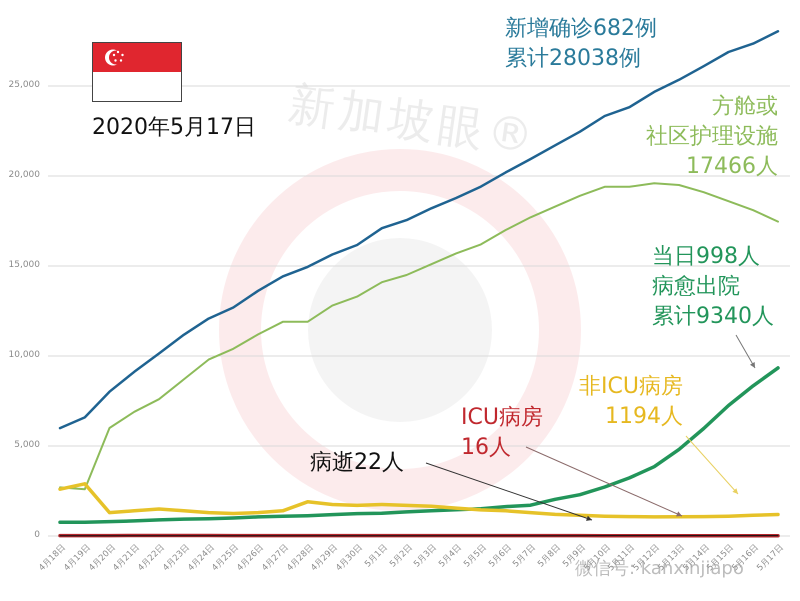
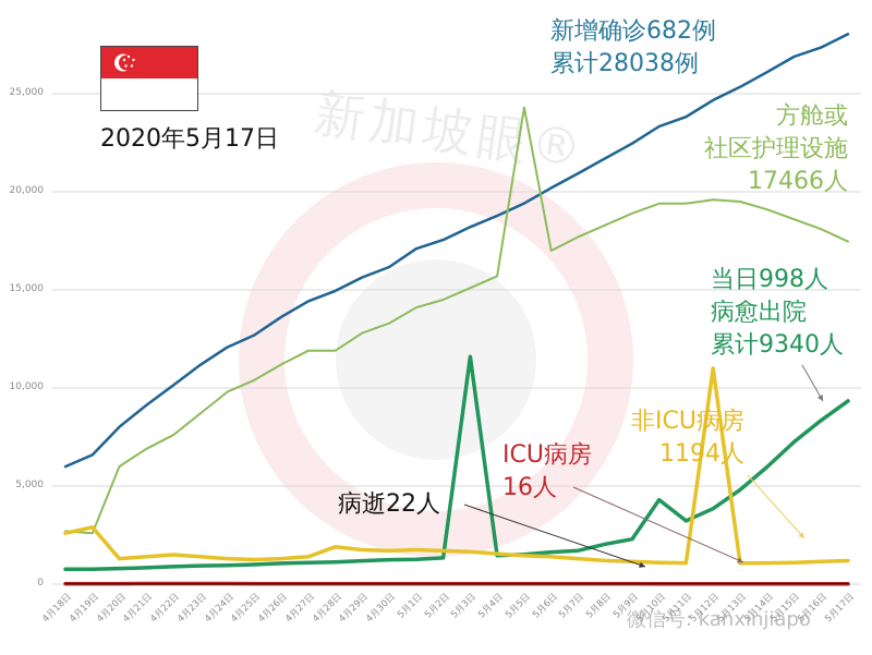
病愈出院/5月3日: 1400 -> 11600
方舱或社区护理设施/5月5日: 16200 -> 24300
病愈出院/5月10日: 2700 -> 4300
非ICU病房/5月12日: 1100 -> 11000
